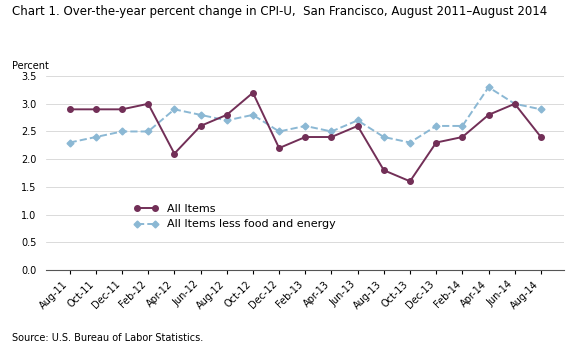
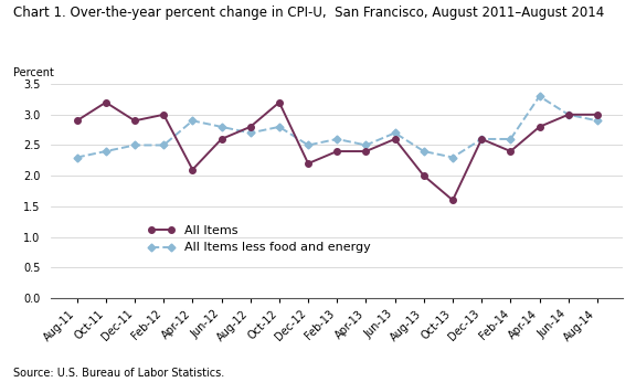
All Items/Oct-11: 2.9 -> 3.2
All Items/Aug-13: 1.8 -> 2.0
All Items/Dec-13: 2.3 -> 2.6
All Items/Aug-14: 2.4 -> 3.0
